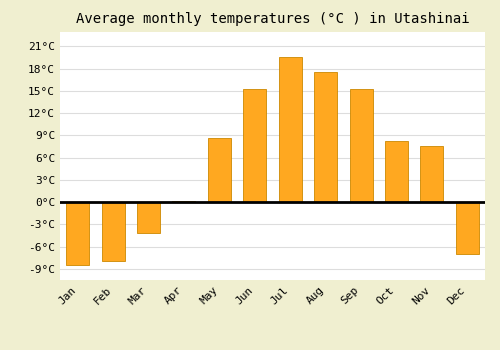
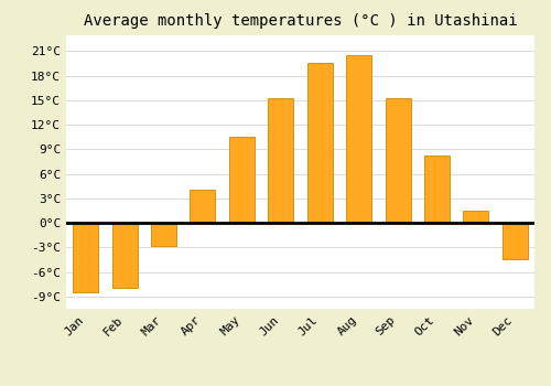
Mar: -4.2°C -> -2.8°C
Apr: 0.2°C -> 4.0°C
May: 8.6°C -> 10.5°C
Aug: 17.6°C -> 20.5°C
Nov: 7.6°C -> 1.5°C
Dec: -7.0°C -> -4.5°C
